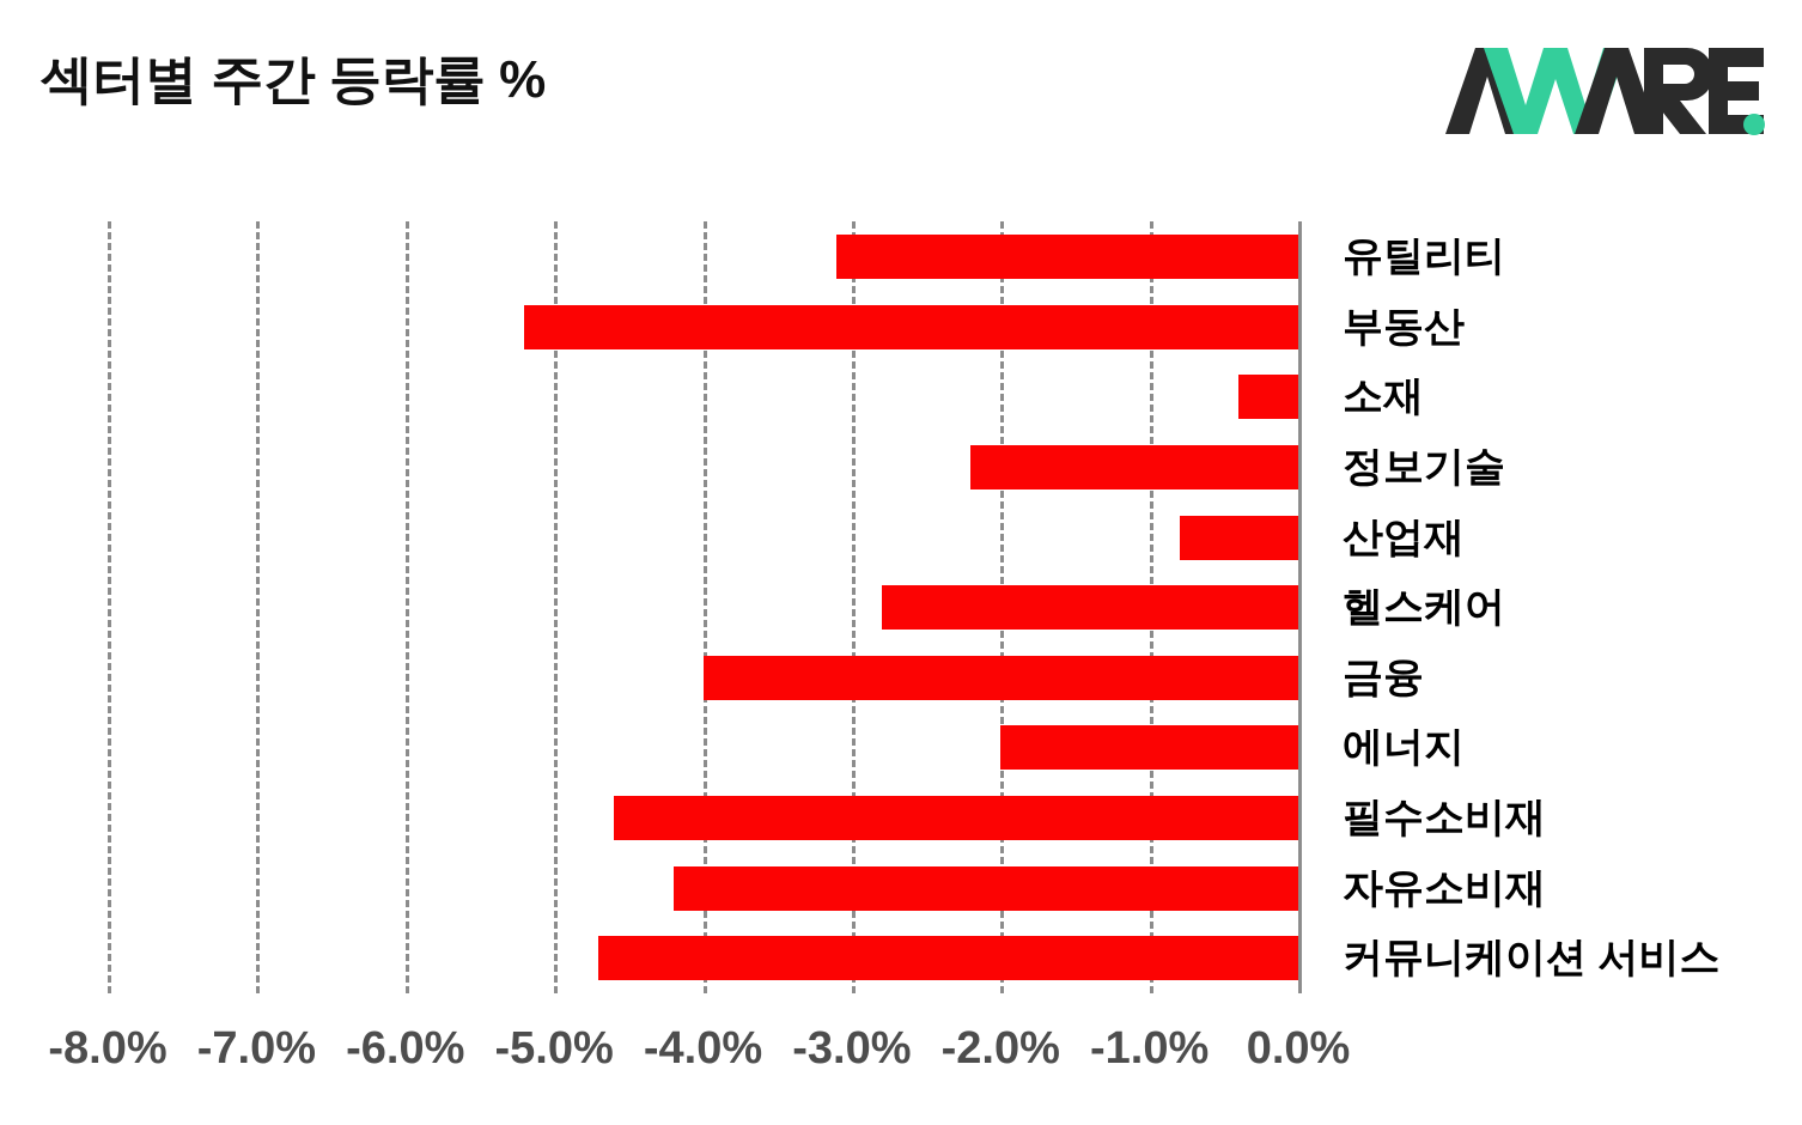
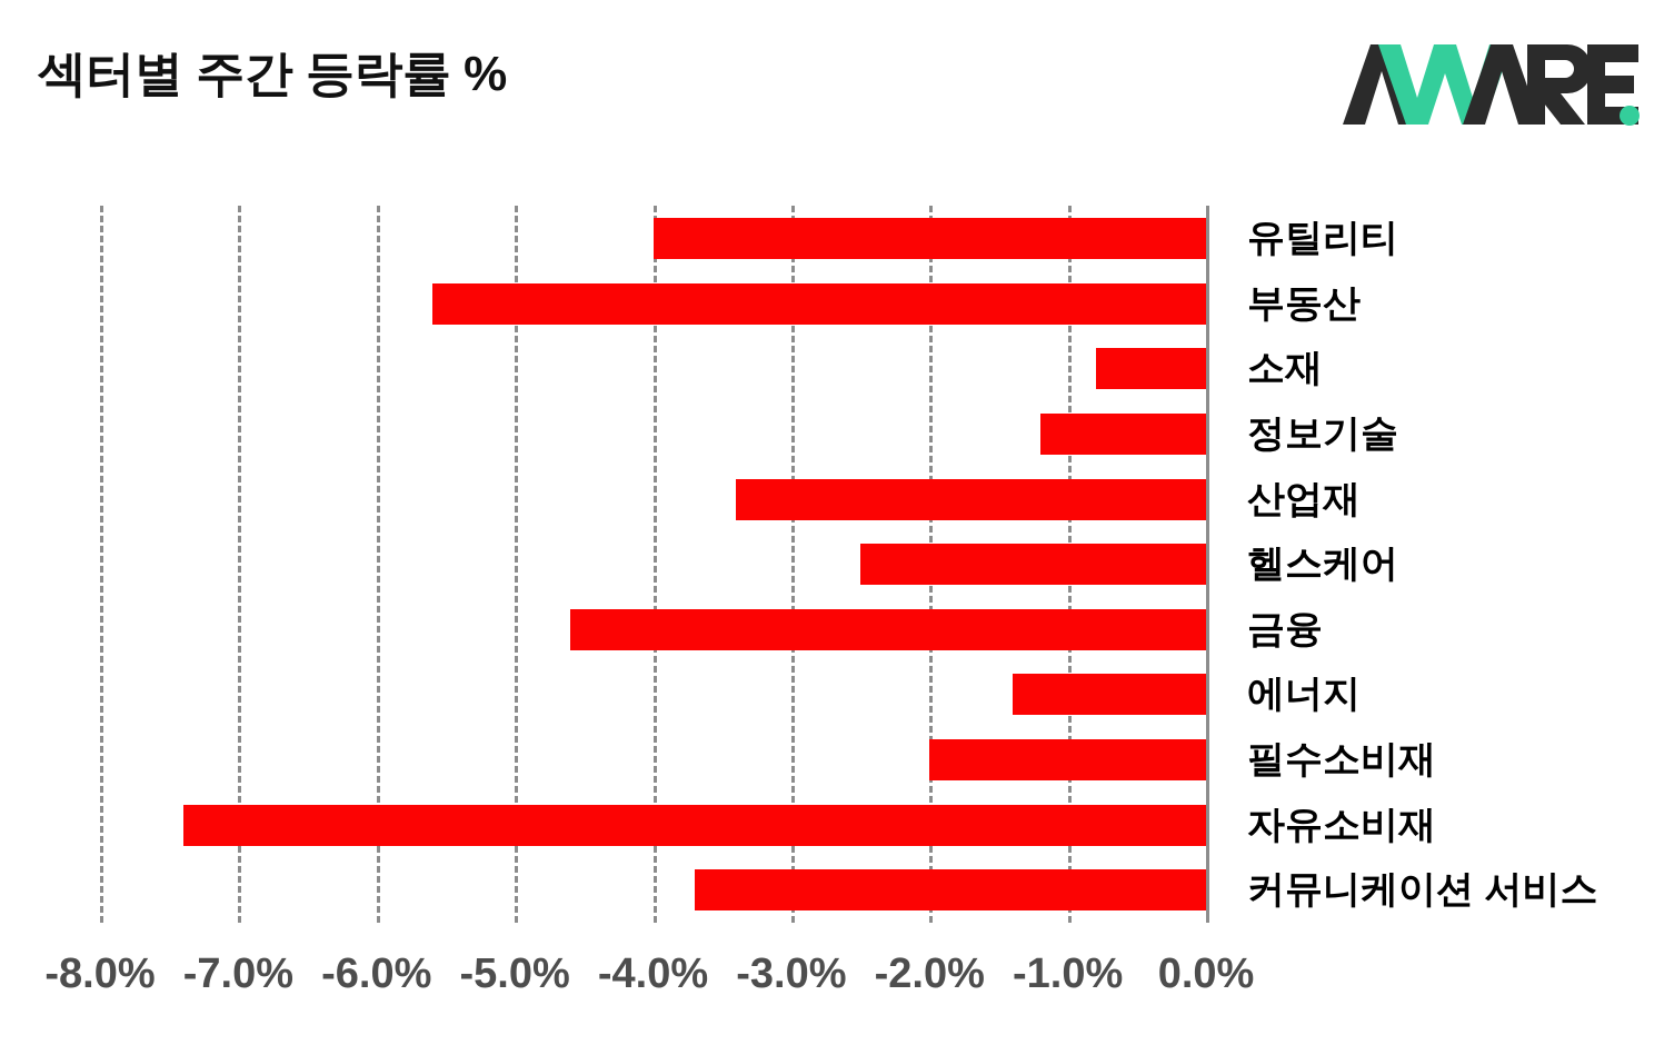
유틸리티: -3.1% -> -4.0%
부동산: -5.2% -> -5.6%
소재: -0.4% -> -0.8%
정보기술: -2.2% -> -1.2%
산업재: -0.8% -> -3.4%
헬스케어: -2.8% -> -2.5%
금융: -4.0% -> -4.6%
에너지: -2.0% -> -1.4%
필수소비재: -4.6% -> -2.0%
자유소비재: -4.2% -> -7.4%
커뮤니케이션 서비스: -4.7% -> -3.7%
